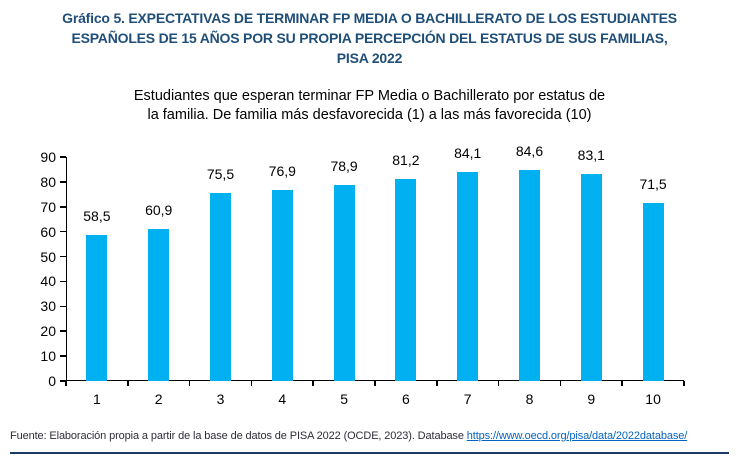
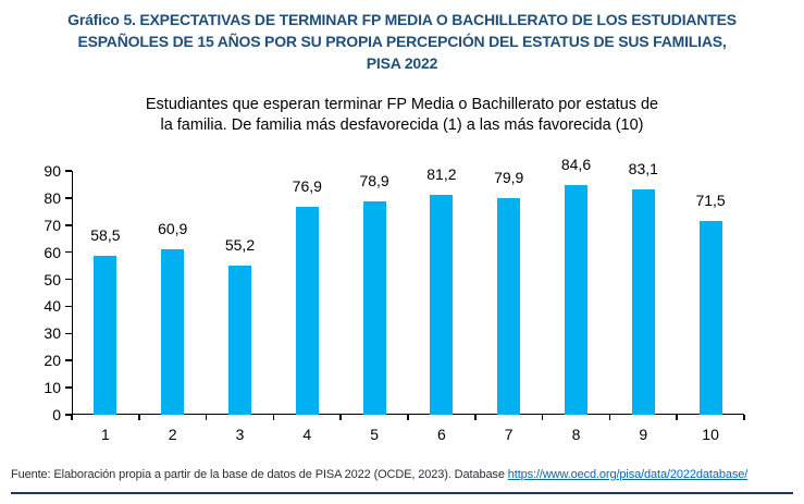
3: 75,5 -> 55,2
7: 84,1 -> 79,9
